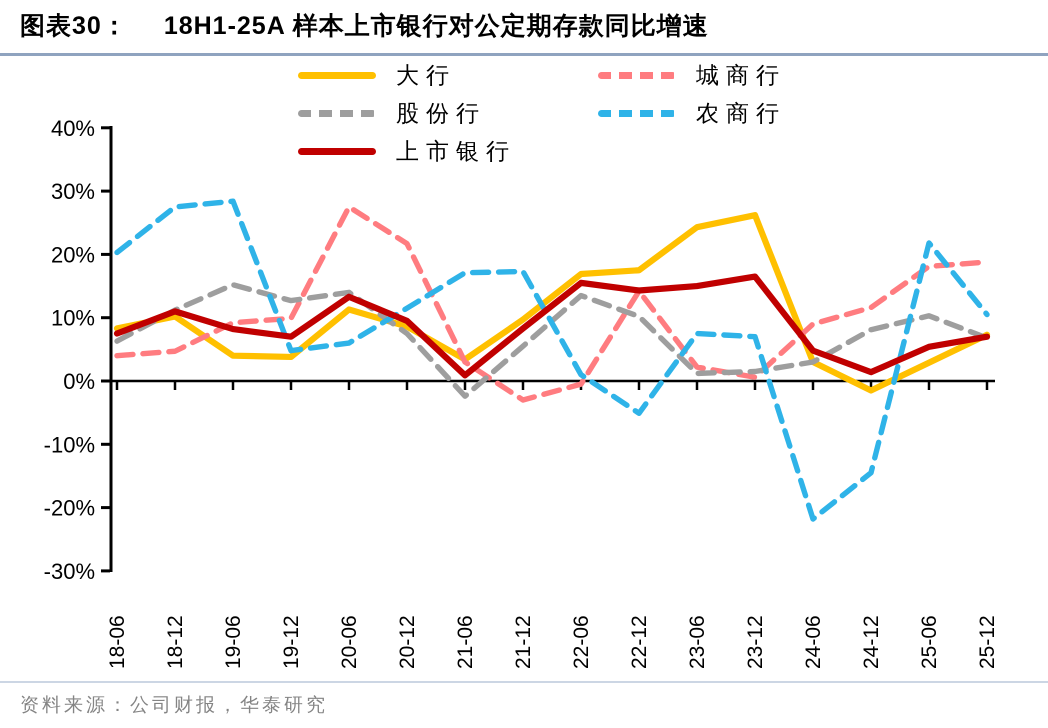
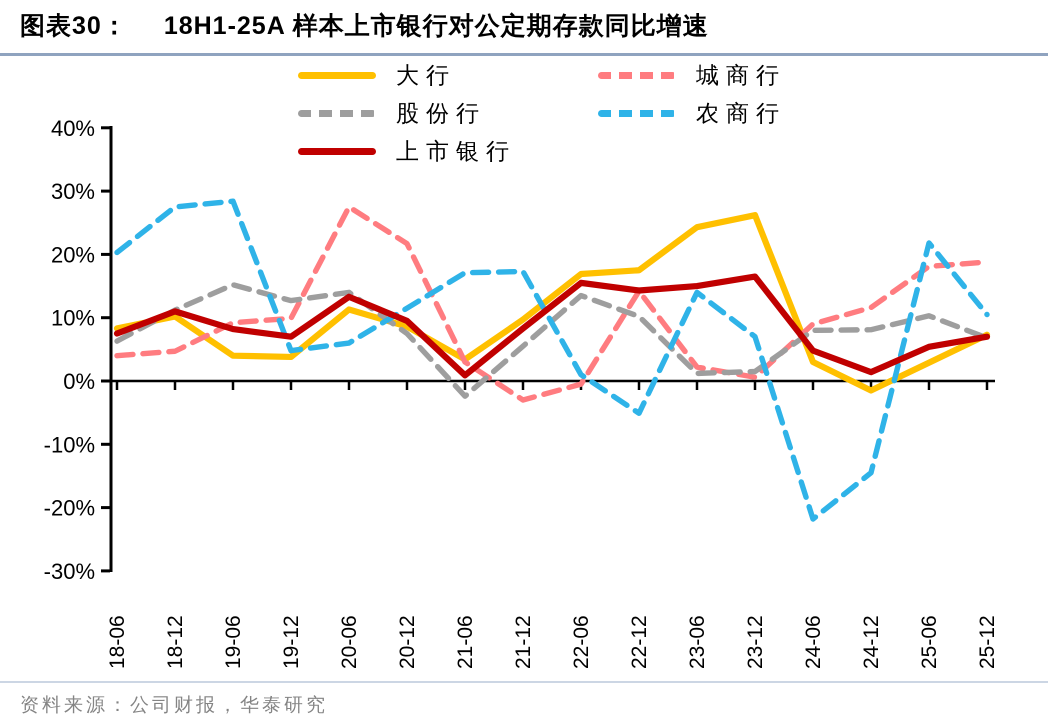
农商行/23-06: 8% -> 14%
股份行/24-06: 3% -> 8%
